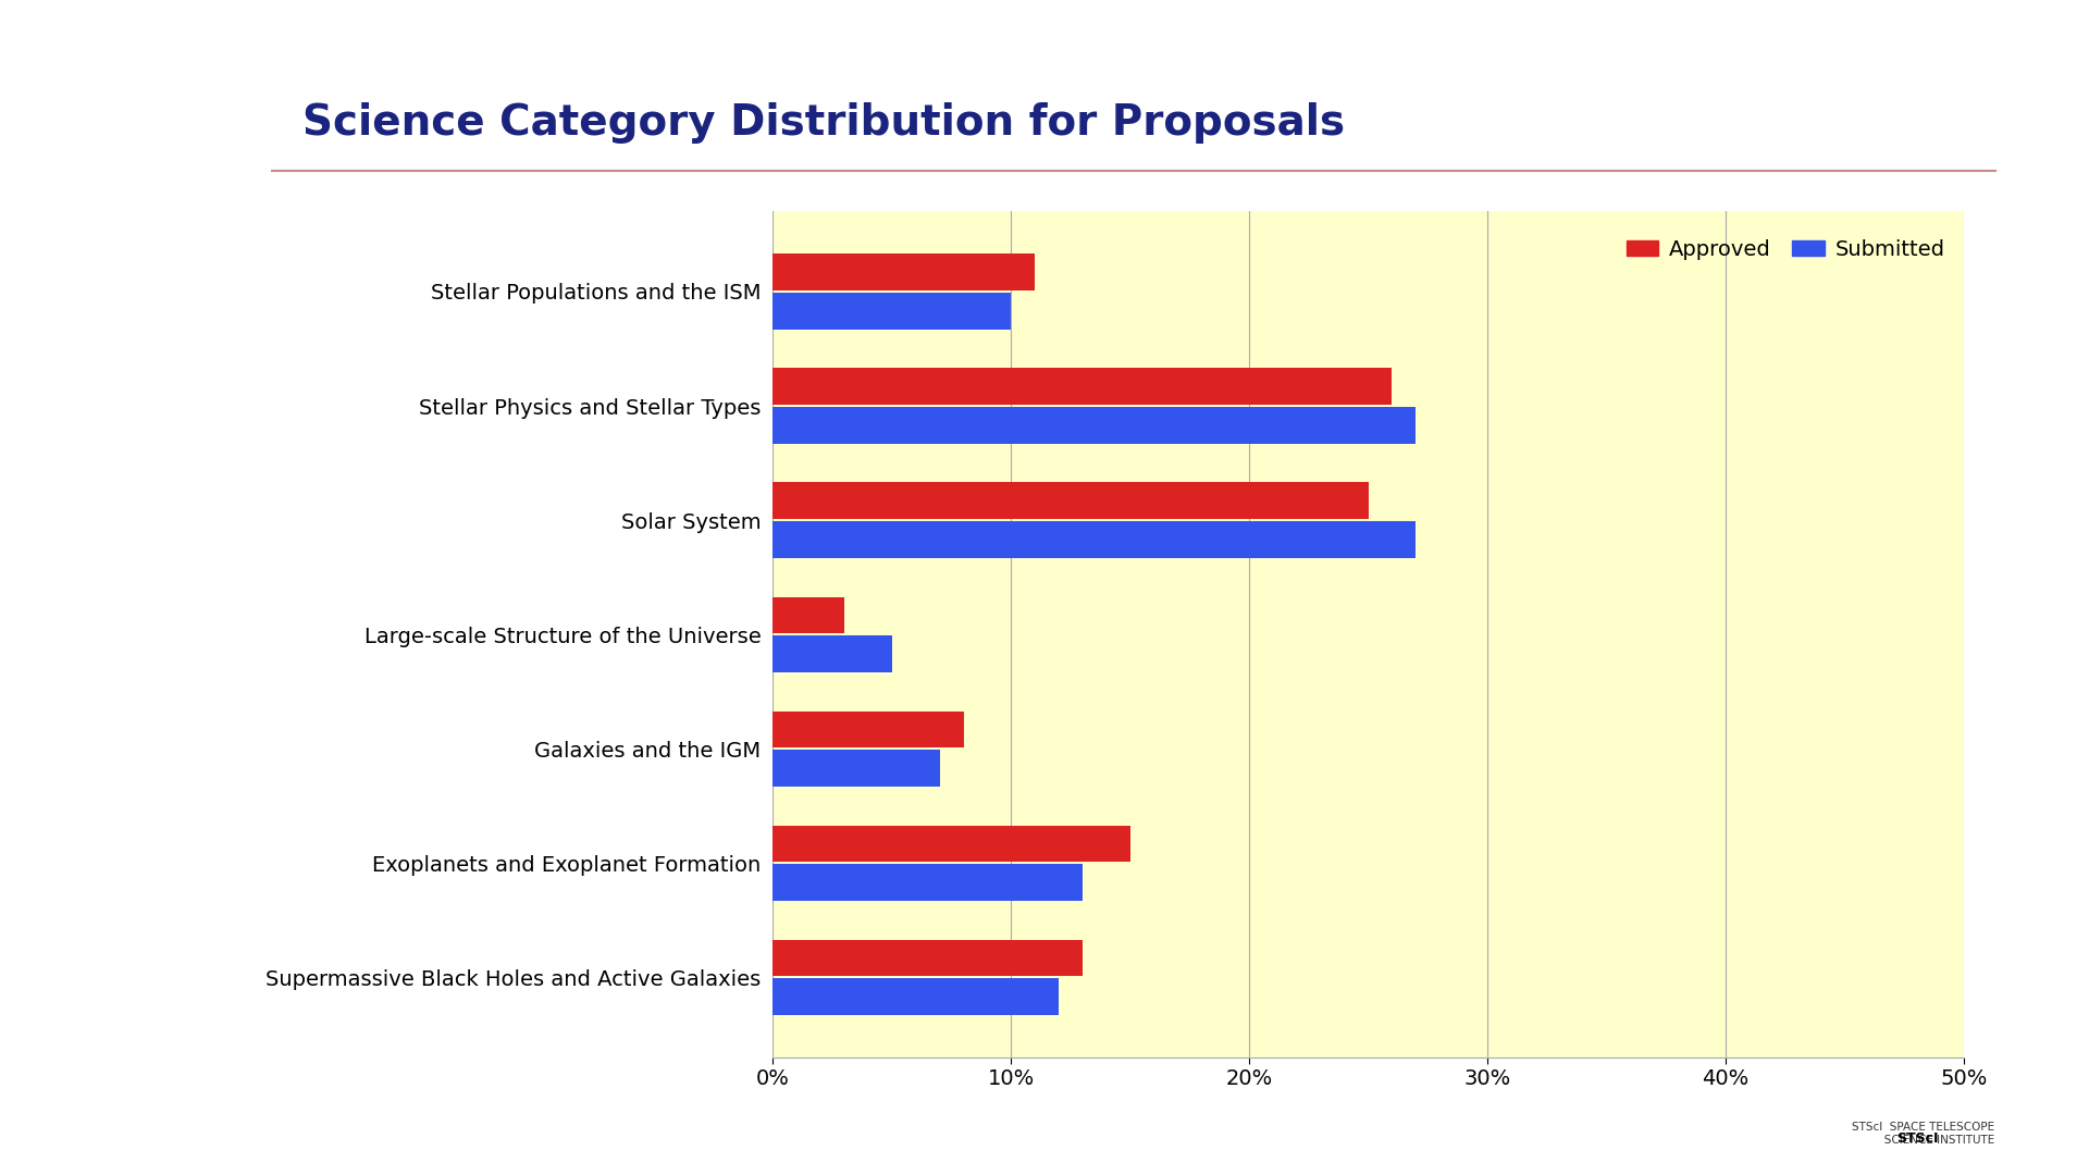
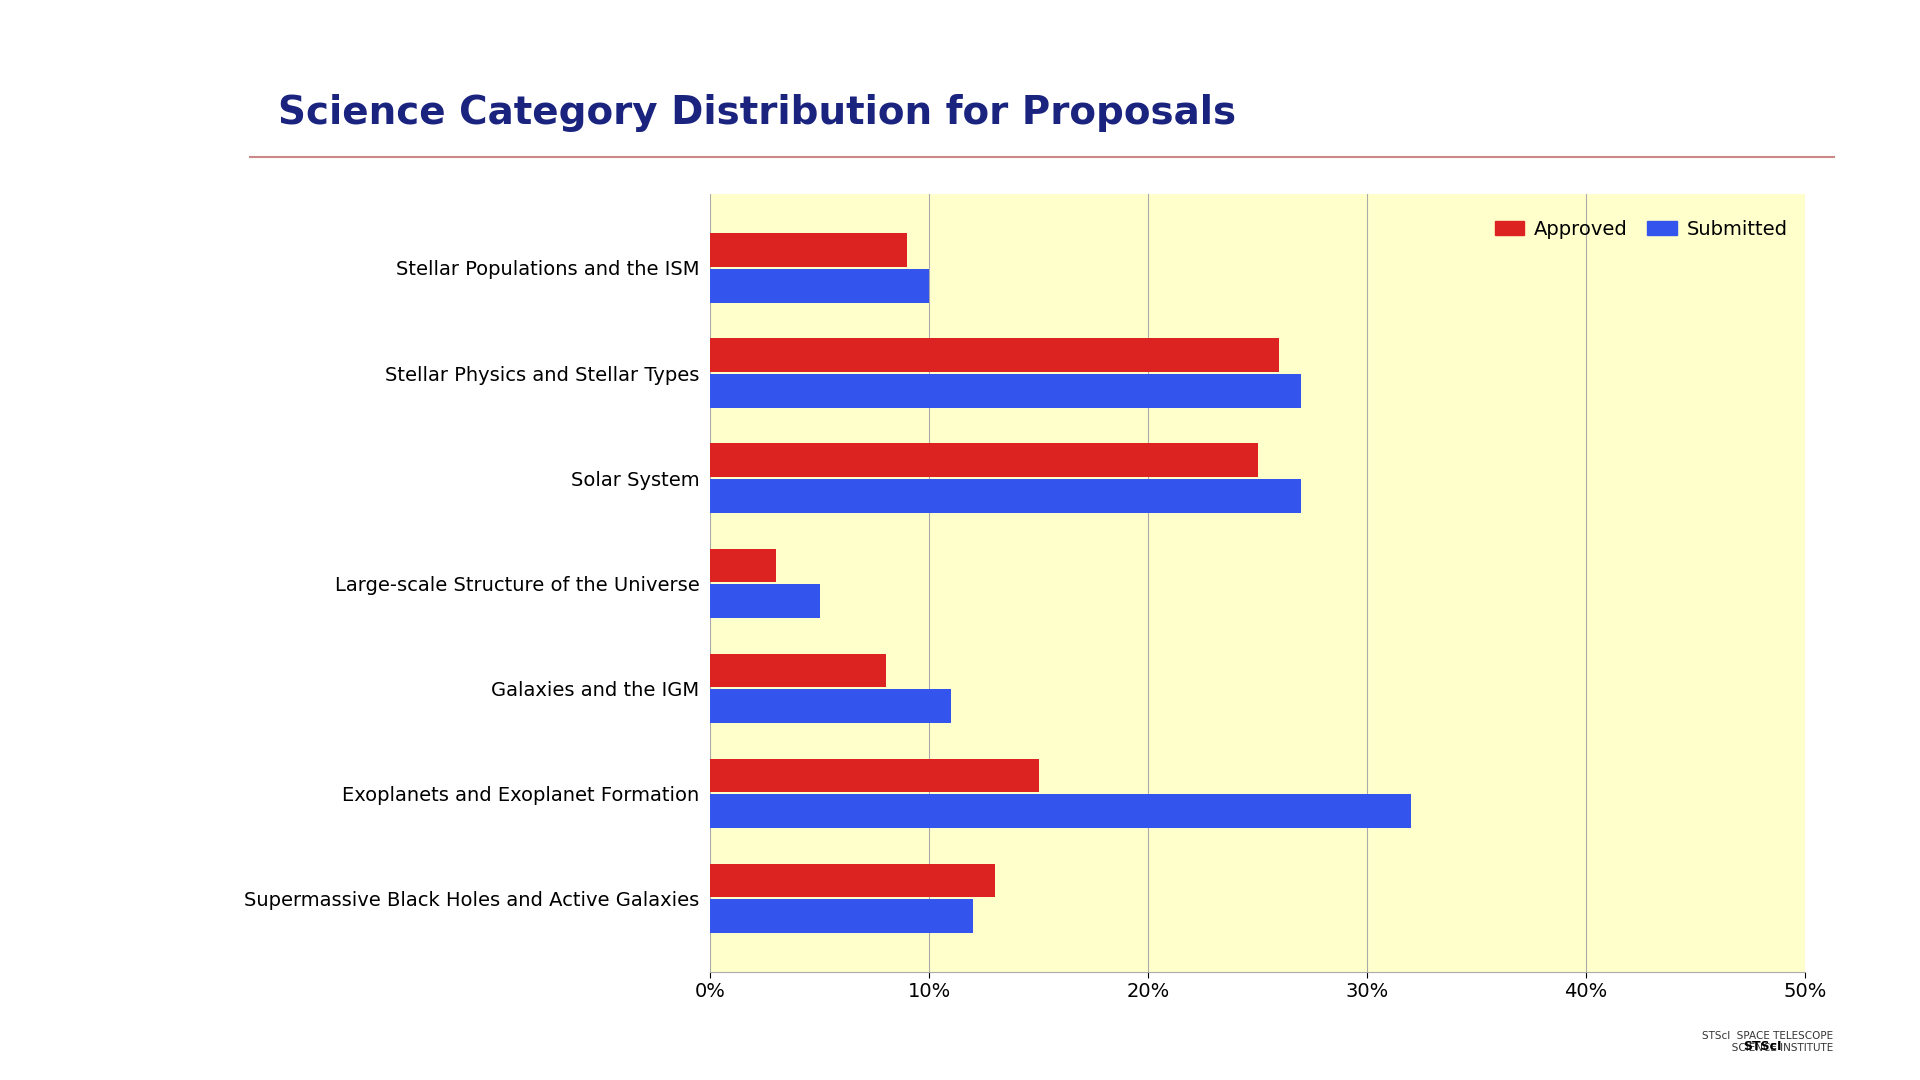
Approved/Stellar Populations and the ISM: 11% -> 9%
Submitted/Galaxies and the IGM: 7% -> 11%
Submitted/Exoplanets and Exoplanet Formation: 13% -> 32%
